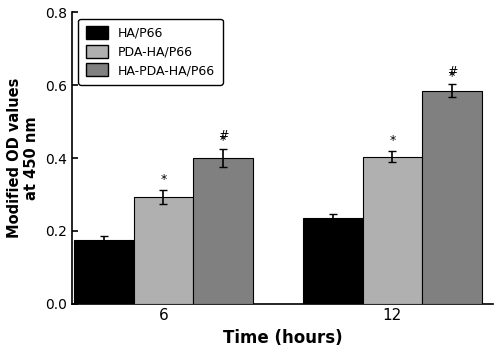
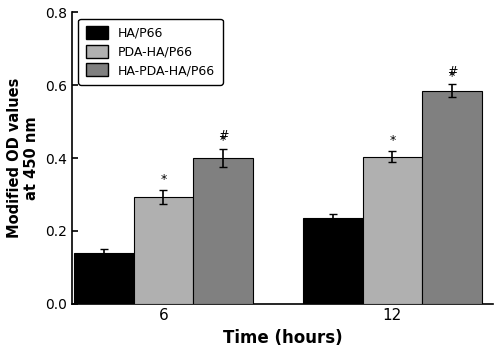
HA/P66/6: 0.175 -> 0.140
